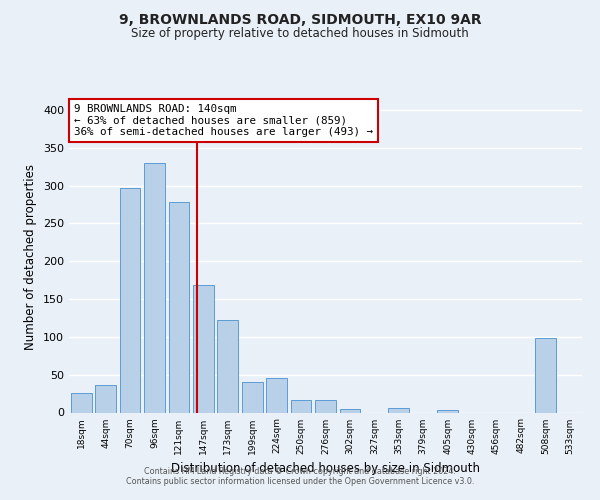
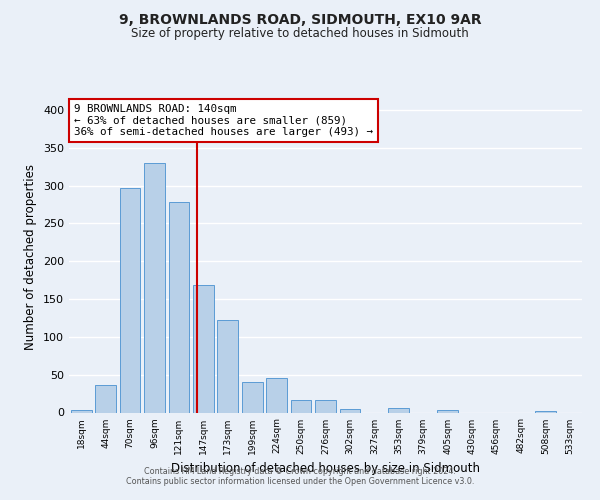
18sqm: 26 -> 3
508sqm: 98 -> 2
